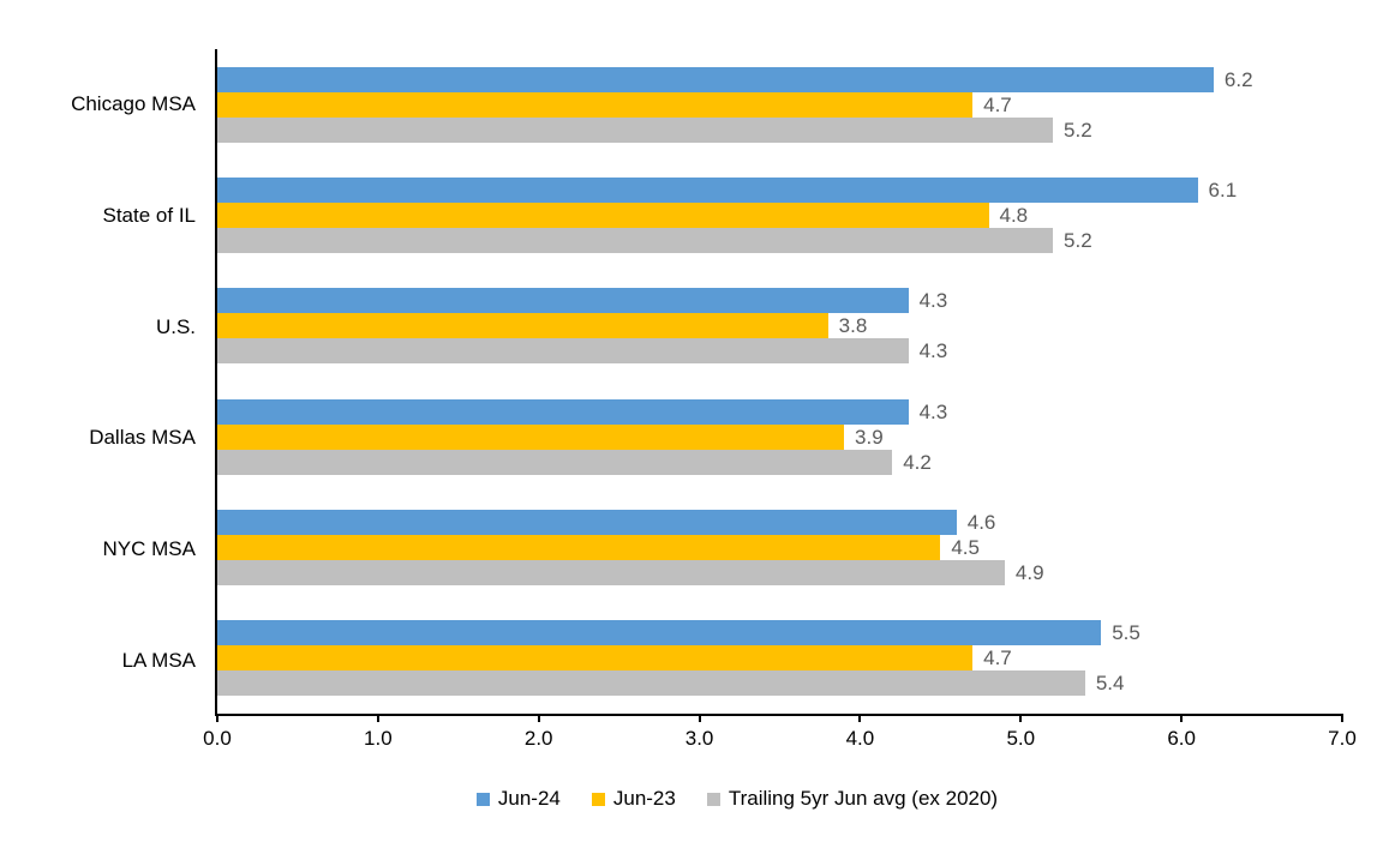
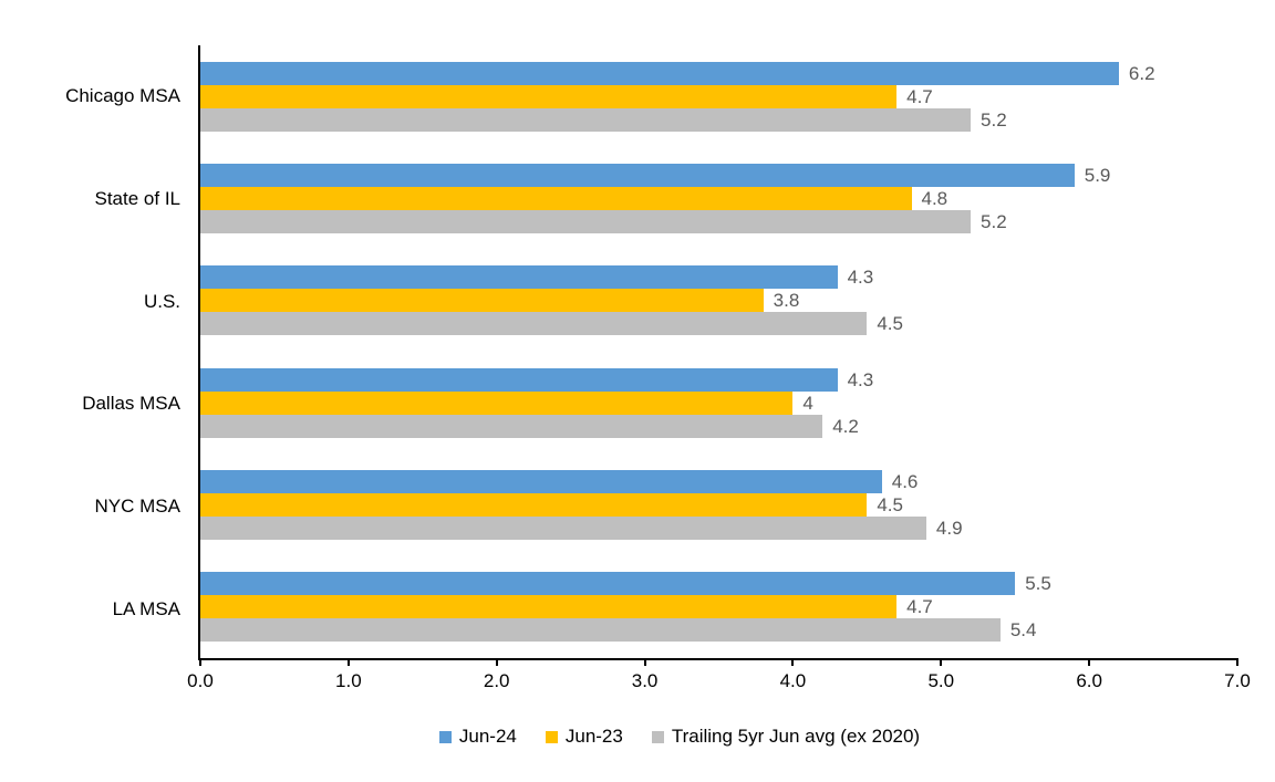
Jun-24/State of IL: 6.1 -> 5.9
Trailing 5yr Jun avg (ex 2020)/U.S.: 4.3 -> 4.5
Jun-23/Dallas MSA: 3.9 -> 4
